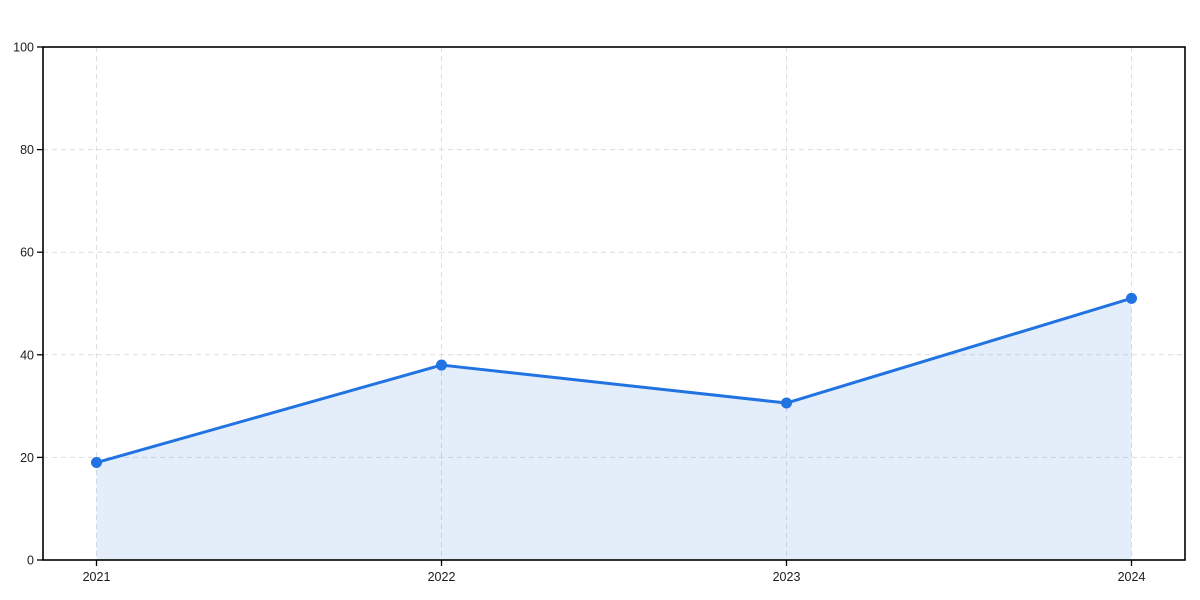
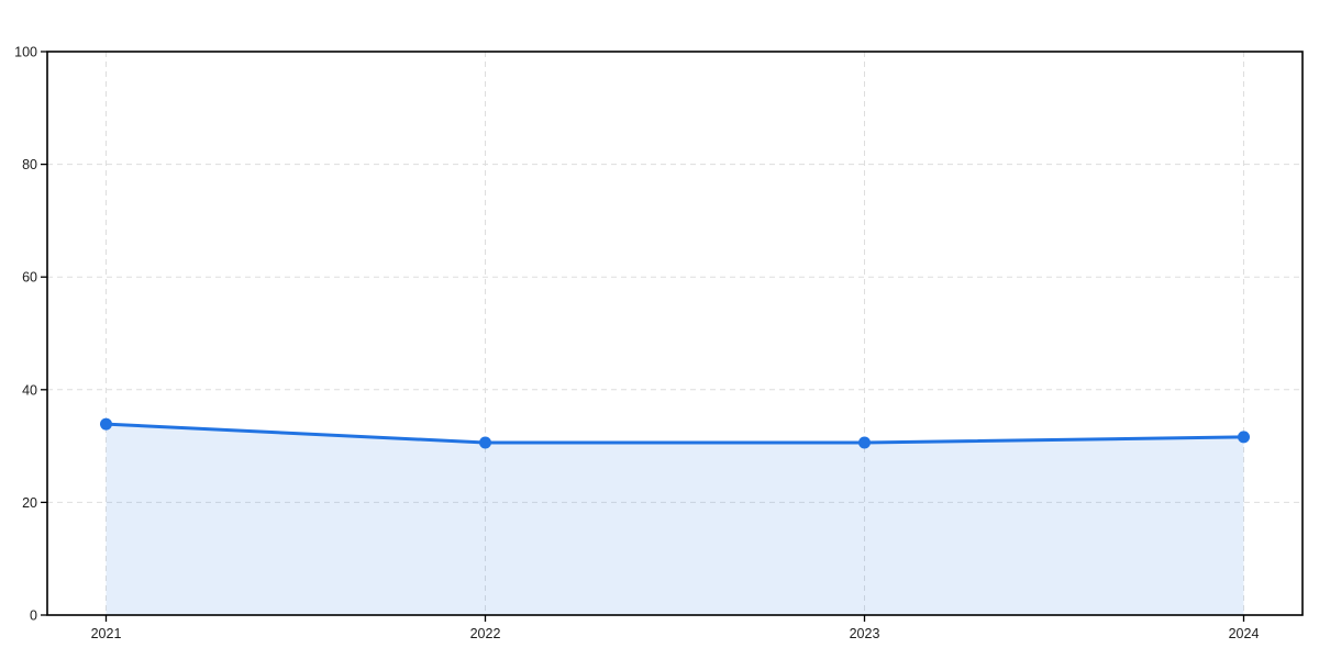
2021: 19 -> 34
2022: 38 -> 31
2024: 51 -> 32
